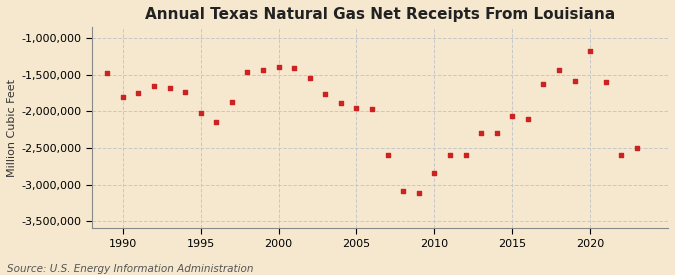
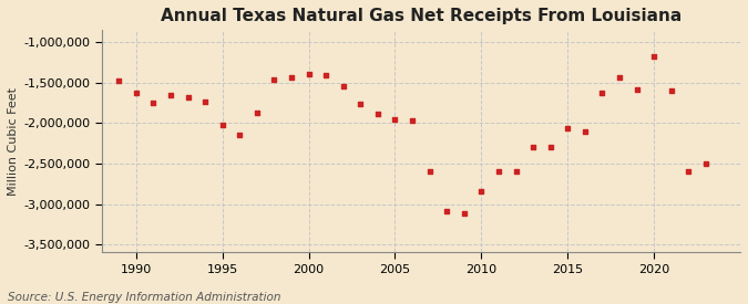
1990: -1,800,000 -> -1,620,000
